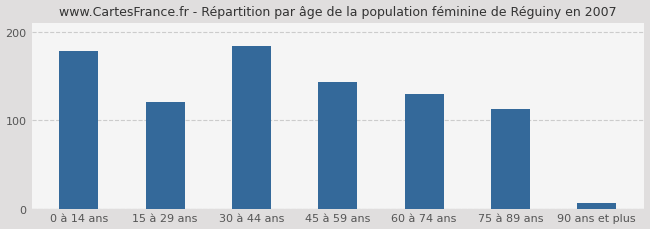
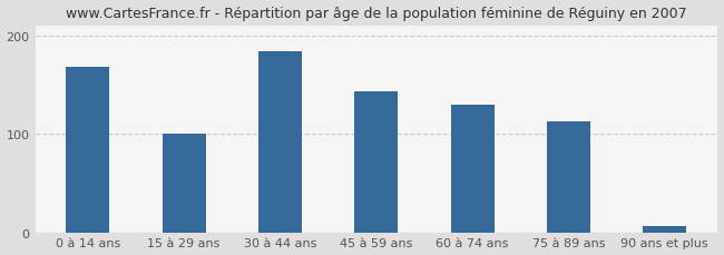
0 à 14 ans: 178 -> 168
15 à 29 ans: 120 -> 100
